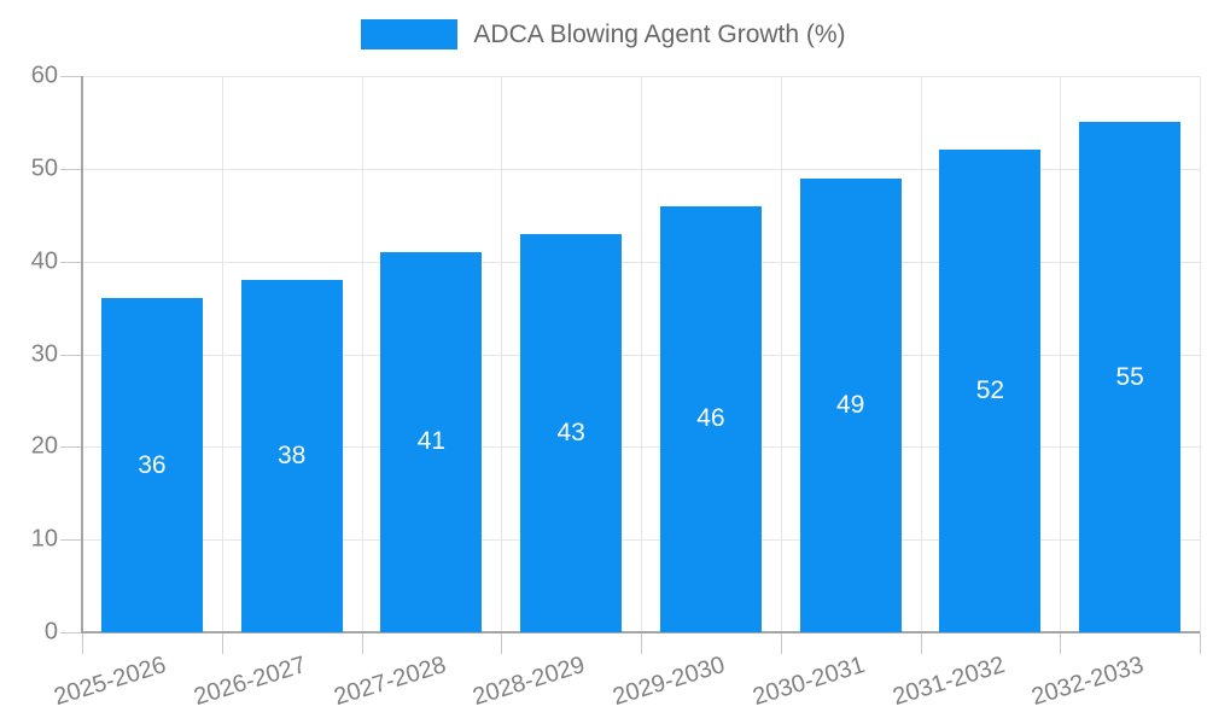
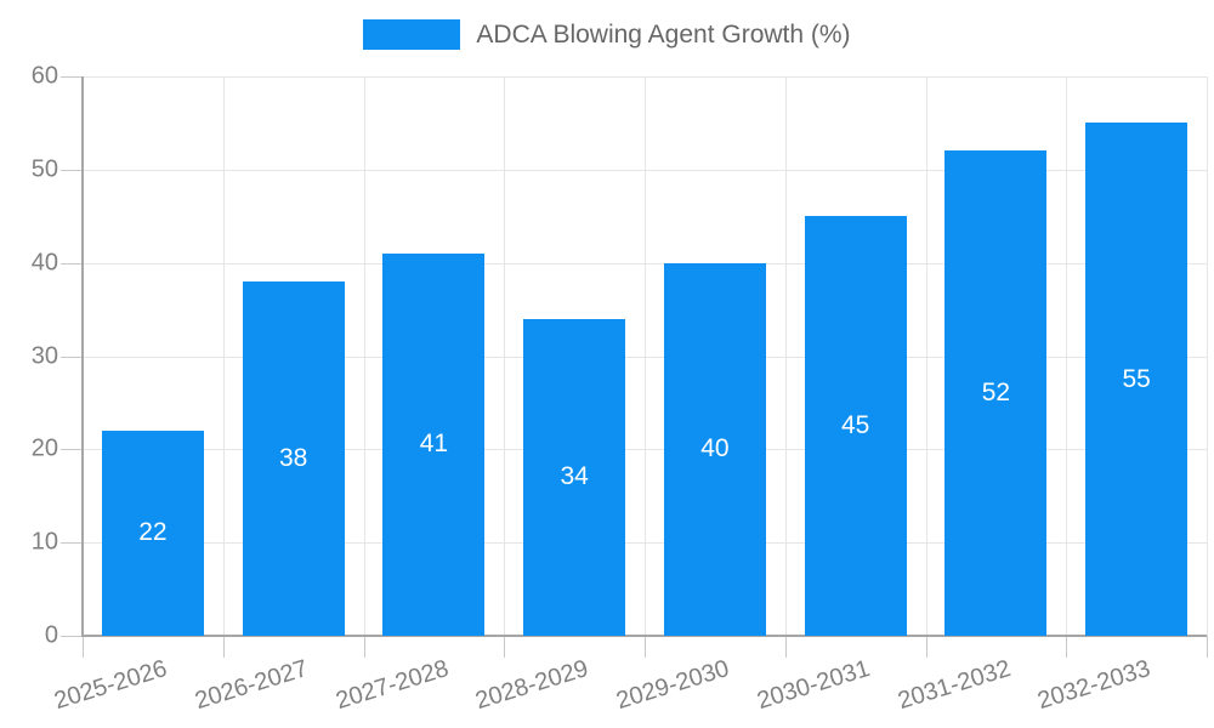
2025-2026: 36 -> 22
2028-2029: 43 -> 34
2029-2030: 46 -> 40
2030-2031: 49 -> 45
